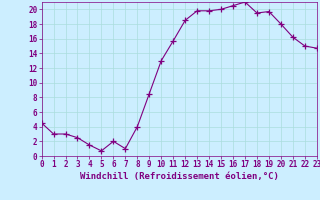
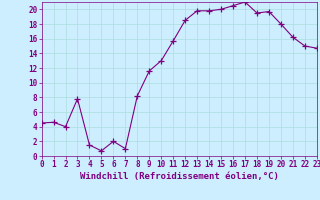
1: 3.0 -> 4.6
2: 3.0 -> 4.0
3: 2.5 -> 7.8
8: 4.0 -> 8.2
9: 8.5 -> 11.6
